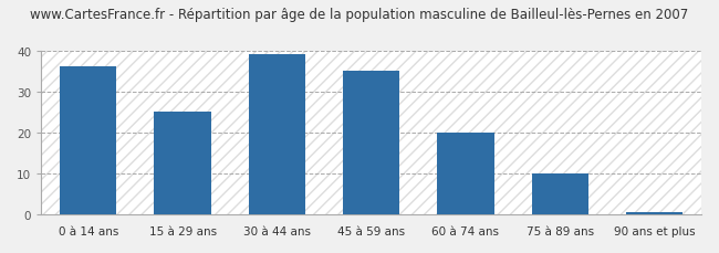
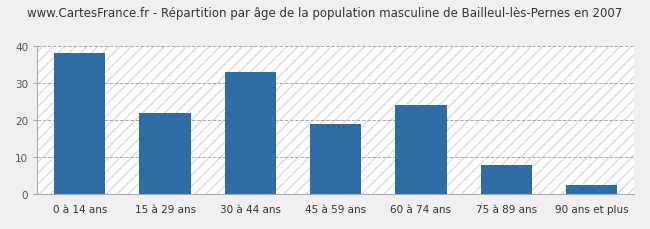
0 à 14 ans: 36.0 -> 38.0
15 à 29 ans: 25.0 -> 22.0
30 à 44 ans: 39.0 -> 33.0
45 à 59 ans: 35.0 -> 19.0
60 à 74 ans: 20.0 -> 24.0
75 à 89 ans: 10.0 -> 8.0
90 ans et plus: 0.5 -> 2.5
